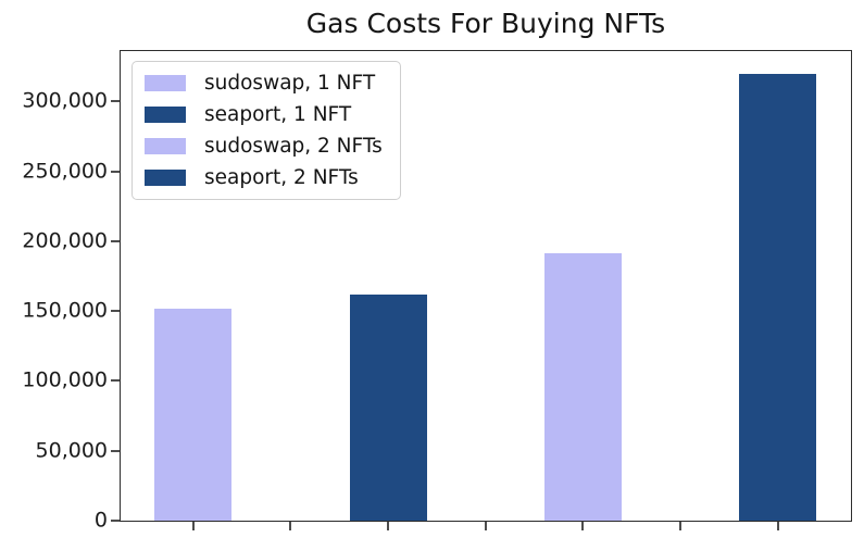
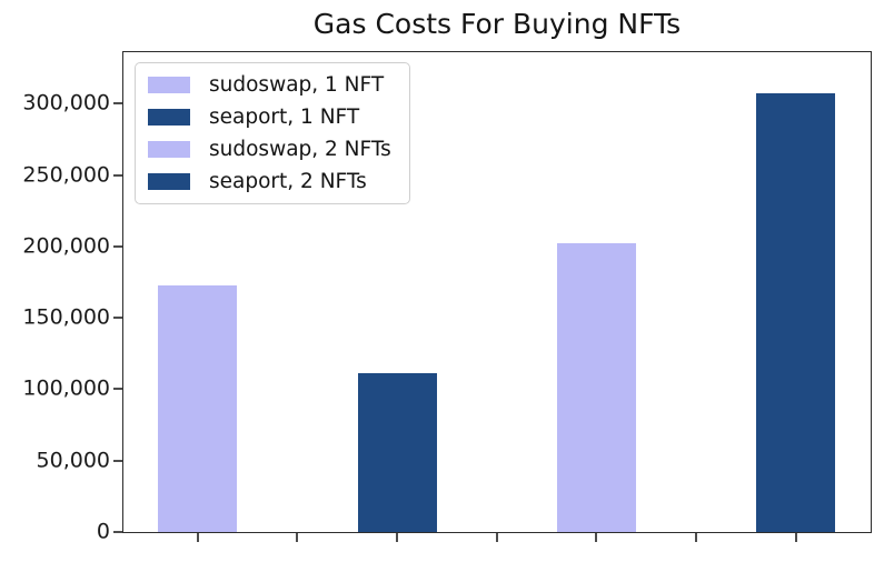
sudoswap, 1 NFT: 152000 -> 173000
seaport, 1 NFT: 162000 -> 111000
sudoswap, 2 NFTs: 191000 -> 202000
seaport, 2 NFTs: 320000 -> 307000
